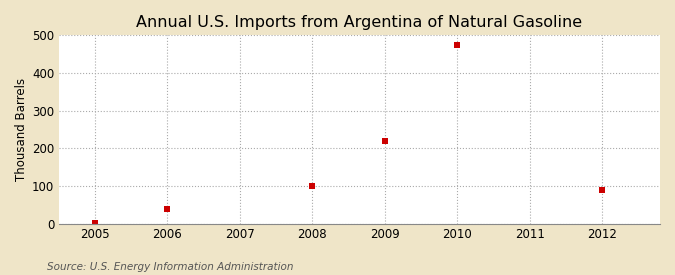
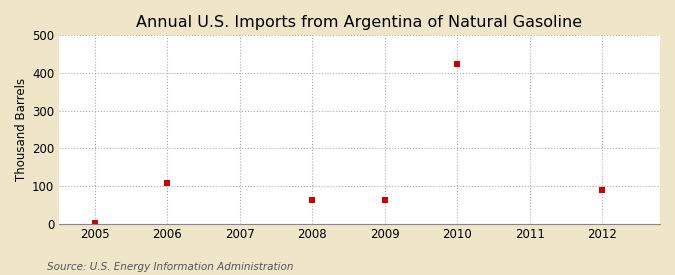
2006: 40 -> 108
2008: 100 -> 63
2009: 220 -> 63
2010: 475 -> 425
